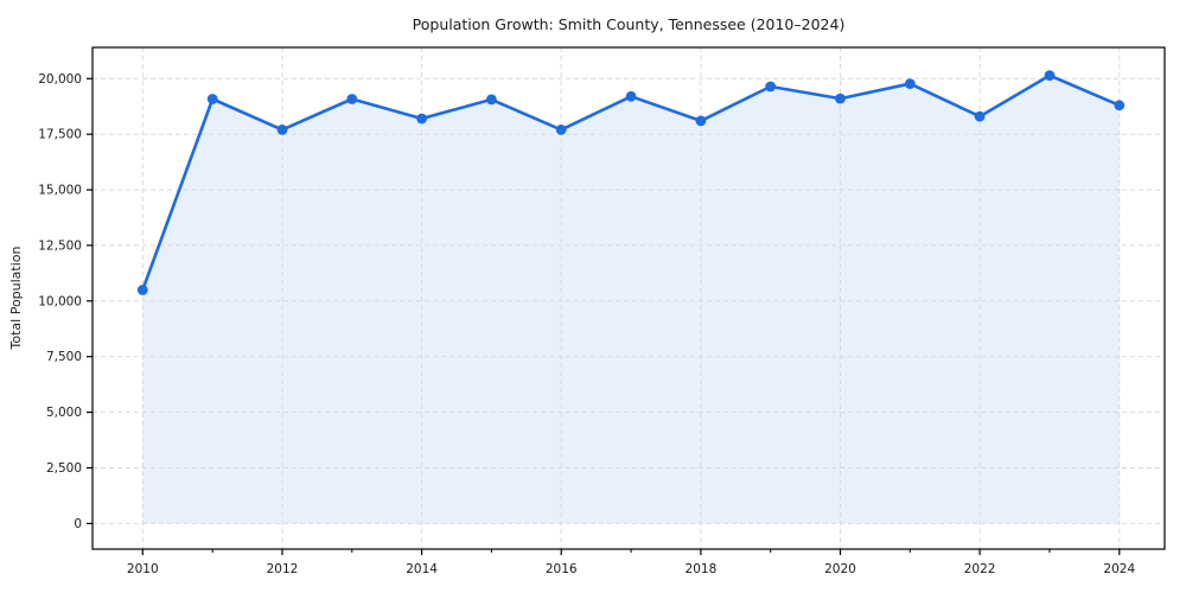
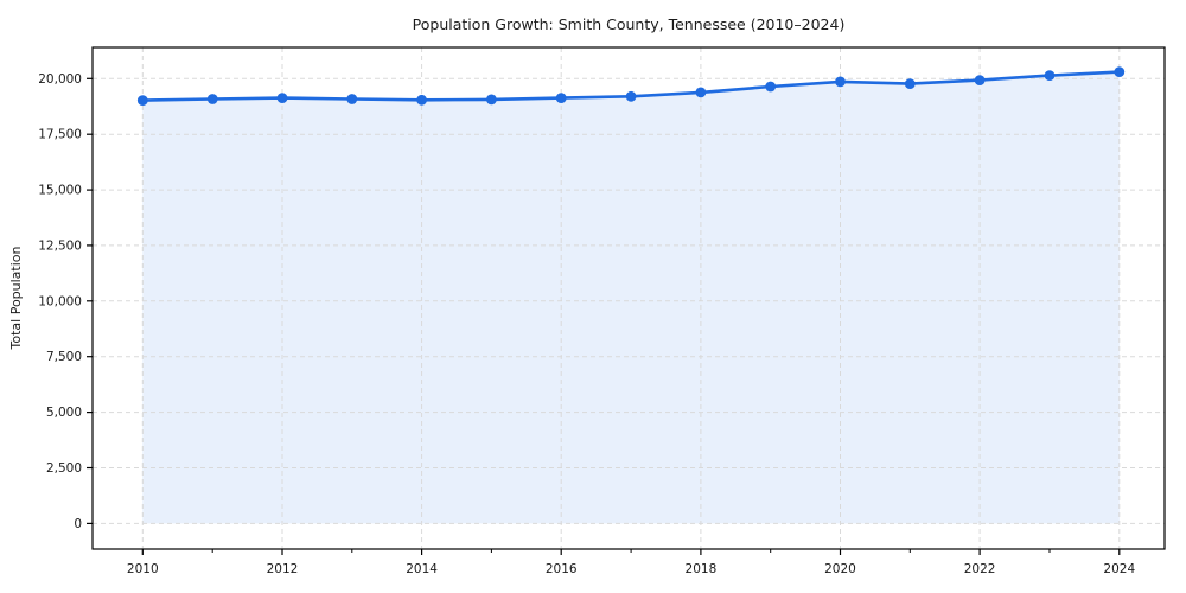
2010: 10500 -> 19000
2012: 17700 -> 19100
2014: 18200 -> 19000
2016: 17700 -> 19100
2018: 18100 -> 19400
2020: 19100 -> 19900
2022: 18300 -> 19900
2024: 18800 -> 20300
